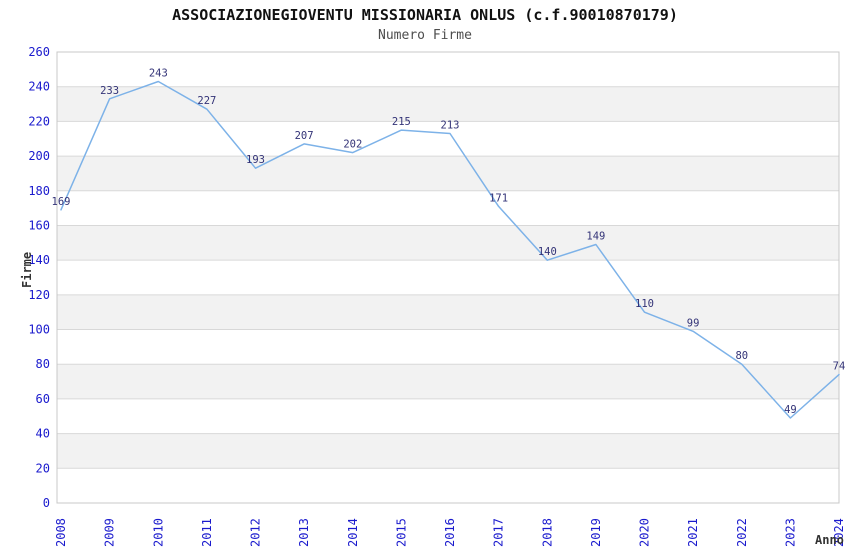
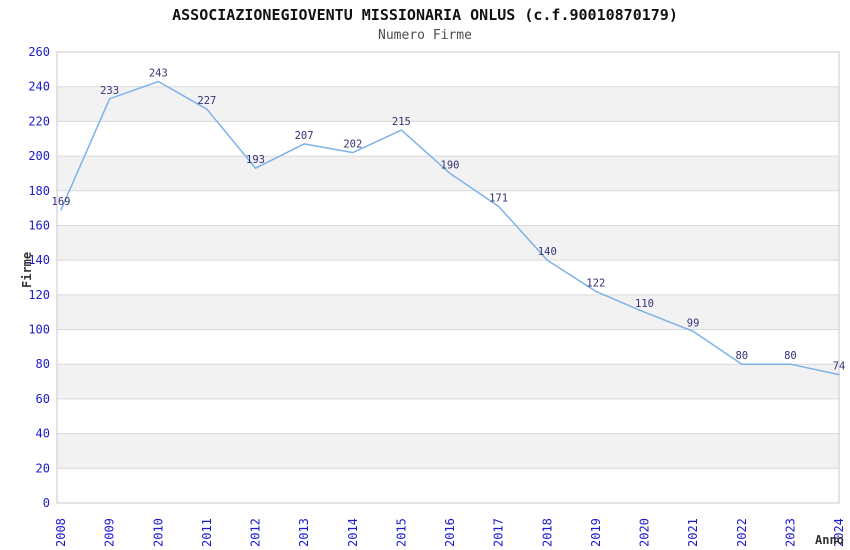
2016: 213 -> 190
2019: 149 -> 122
2023: 49 -> 80
